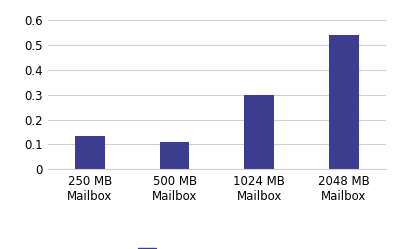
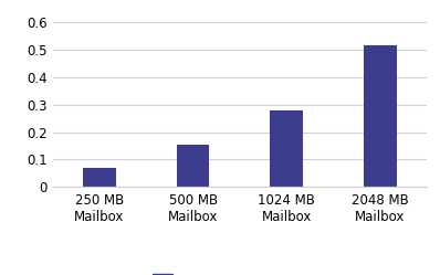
250 MB Mailbox: 0.135 -> 0.070
500 MB Mailbox: 0.110 -> 0.155
1024 MB Mailbox: 0.300 -> 0.278
2048 MB Mailbox: 0.540 -> 0.515
